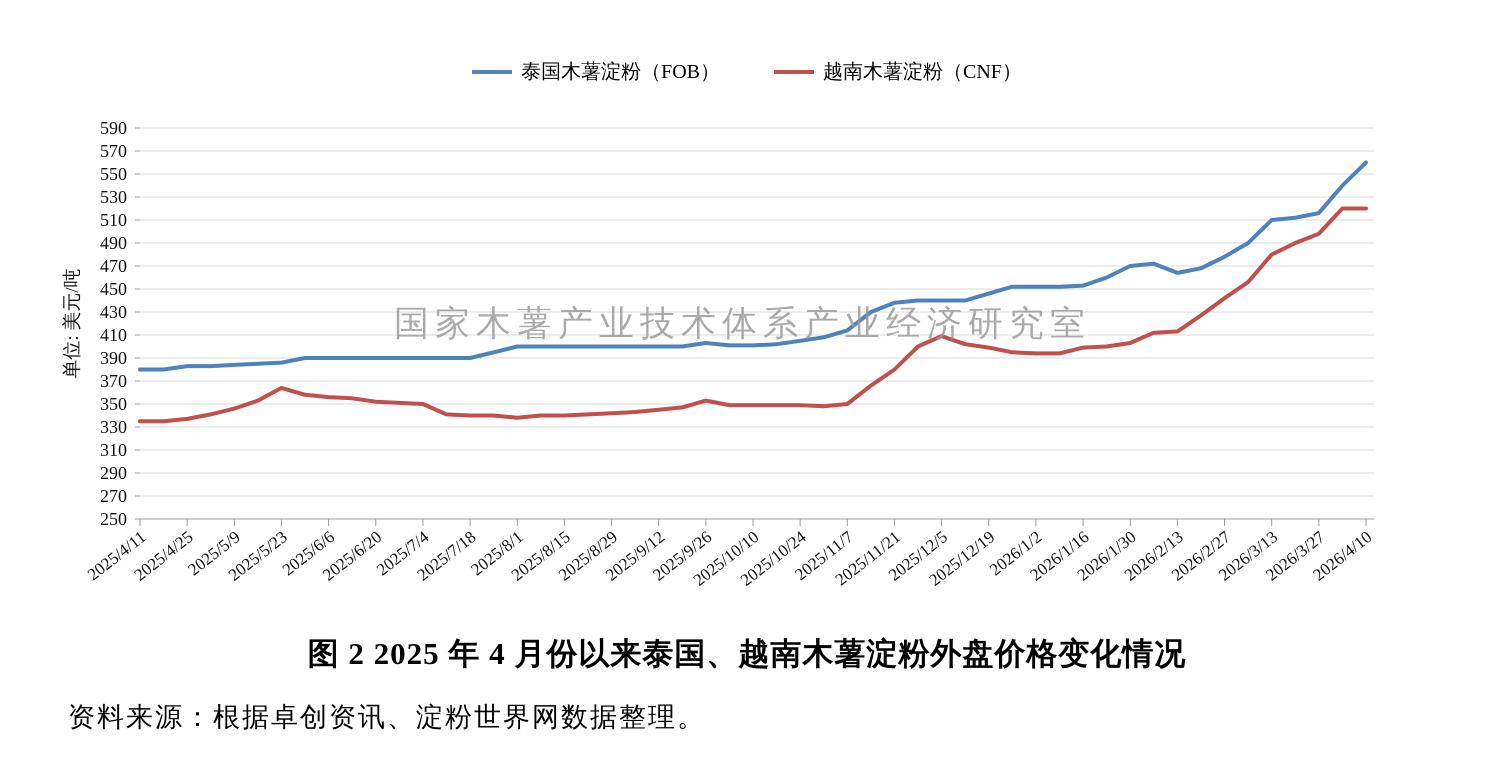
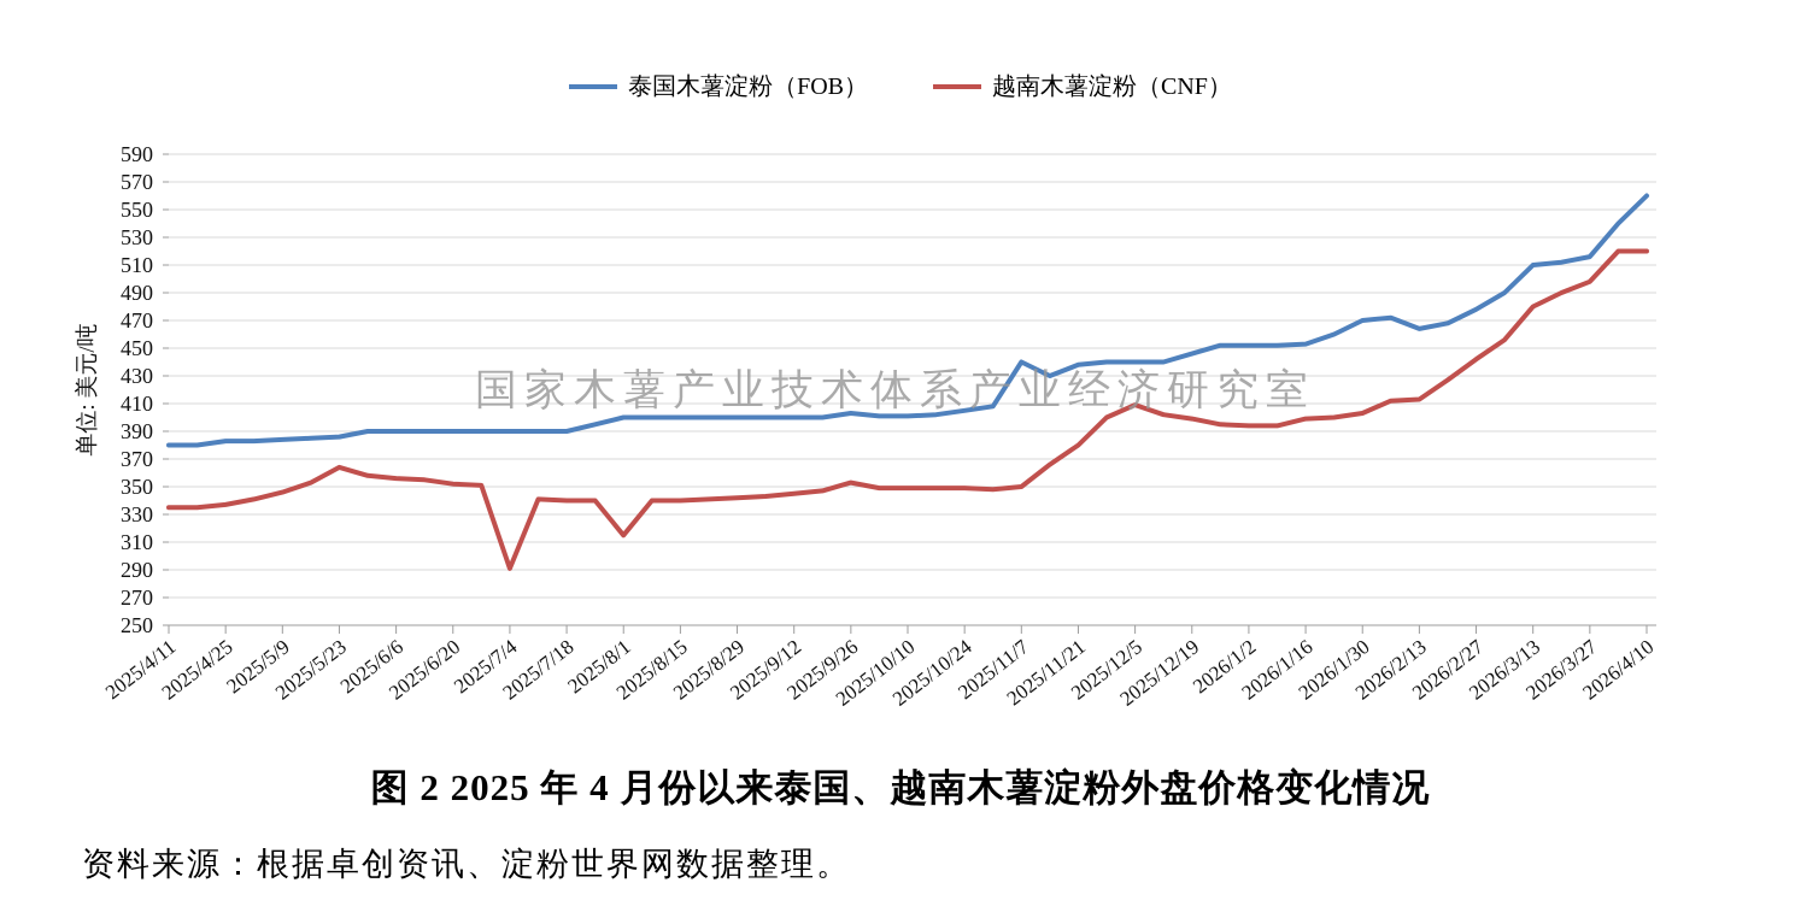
越南木薯淀粉（CNF）/2025/7/4: 350 -> 291
越南木薯淀粉（CNF）/2025/8/1: 338 -> 315
泰国木薯淀粉（FOB）/2025/11/7: 414 -> 440
